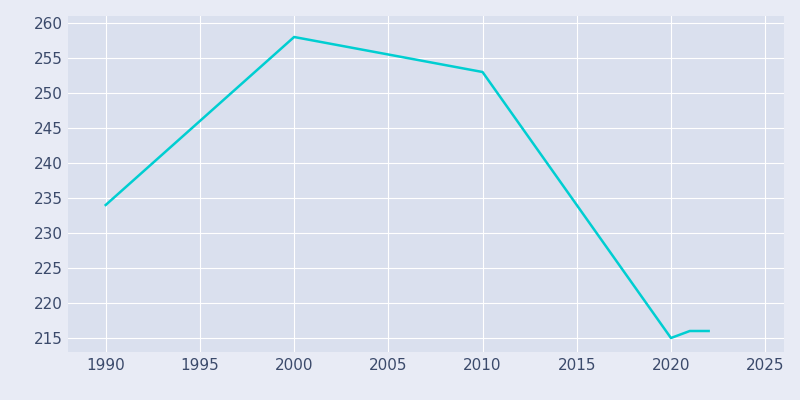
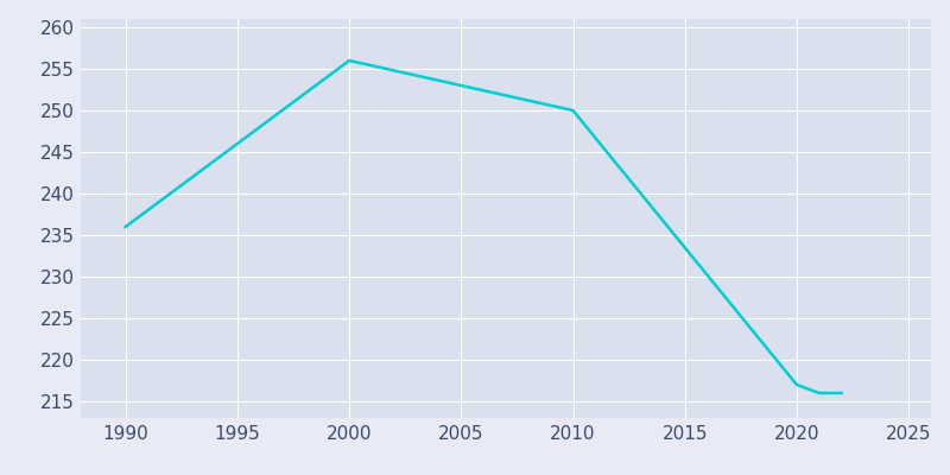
1990: 234 -> 236
2000: 258 -> 256
2010: 253 -> 250
2020: 215 -> 217
